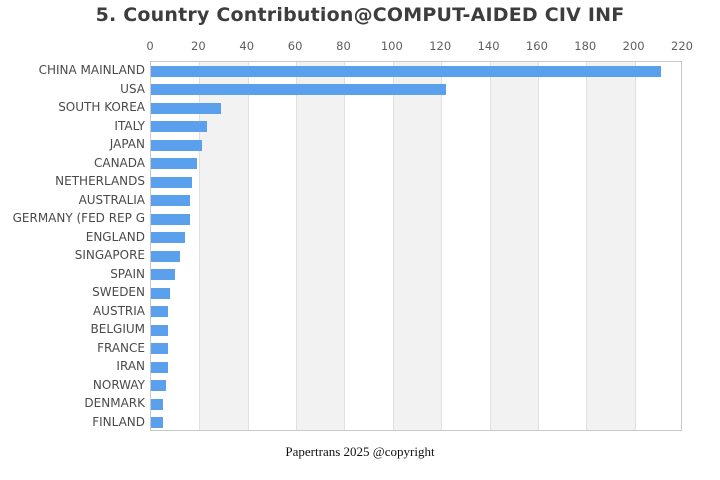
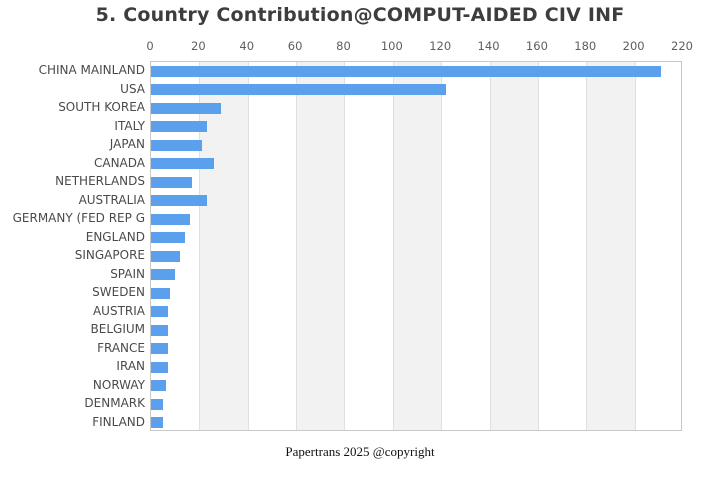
CANADA: 19 -> 26
AUSTRALIA: 16 -> 23
